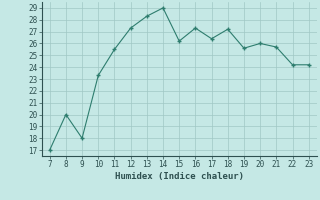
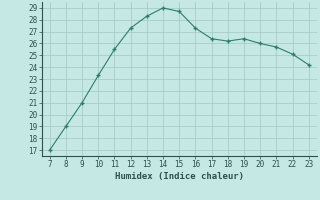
8: 20.0 -> 19.0
9: 18.0 -> 21.0
15: 26.2 -> 28.7
18: 27.2 -> 26.2
19: 25.6 -> 26.4
22: 24.2 -> 25.1
